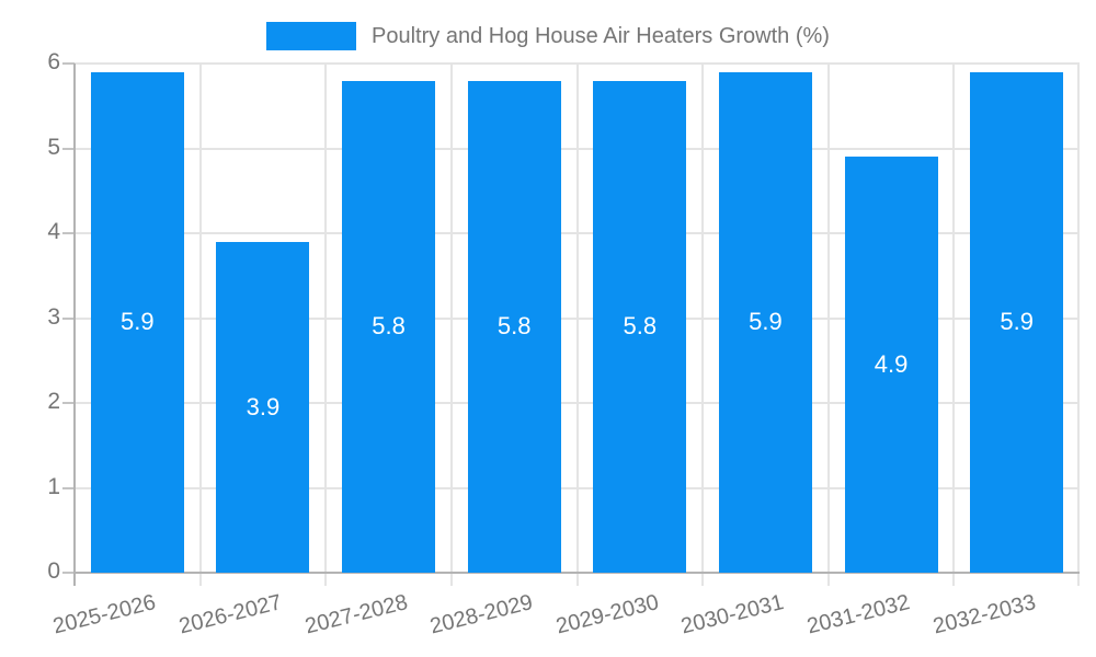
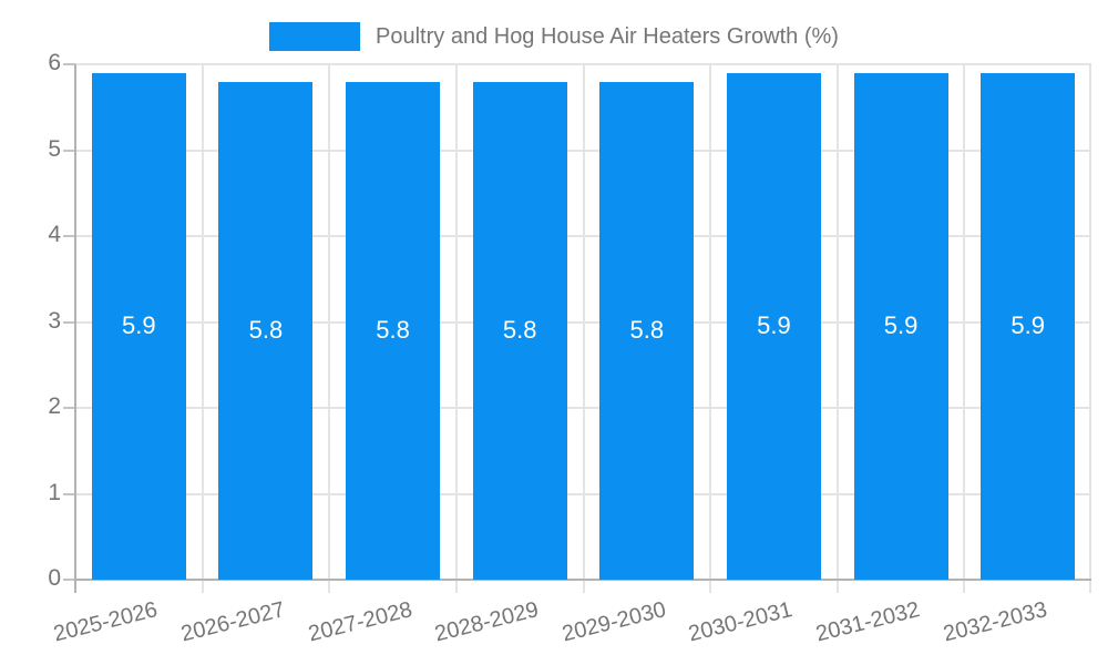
2026-2027: 3.9 -> 5.8
2031-2032: 4.9 -> 5.9
